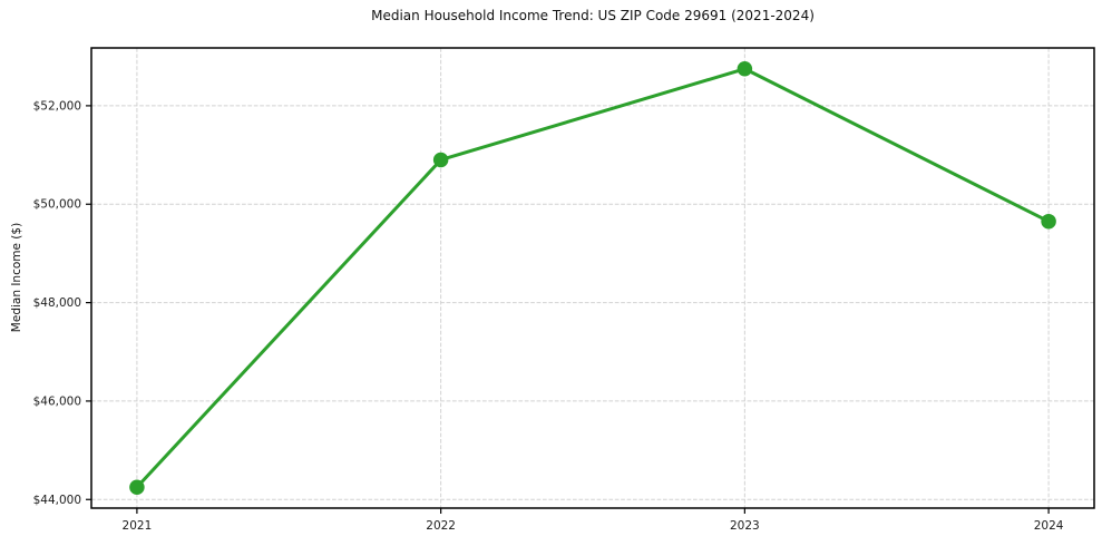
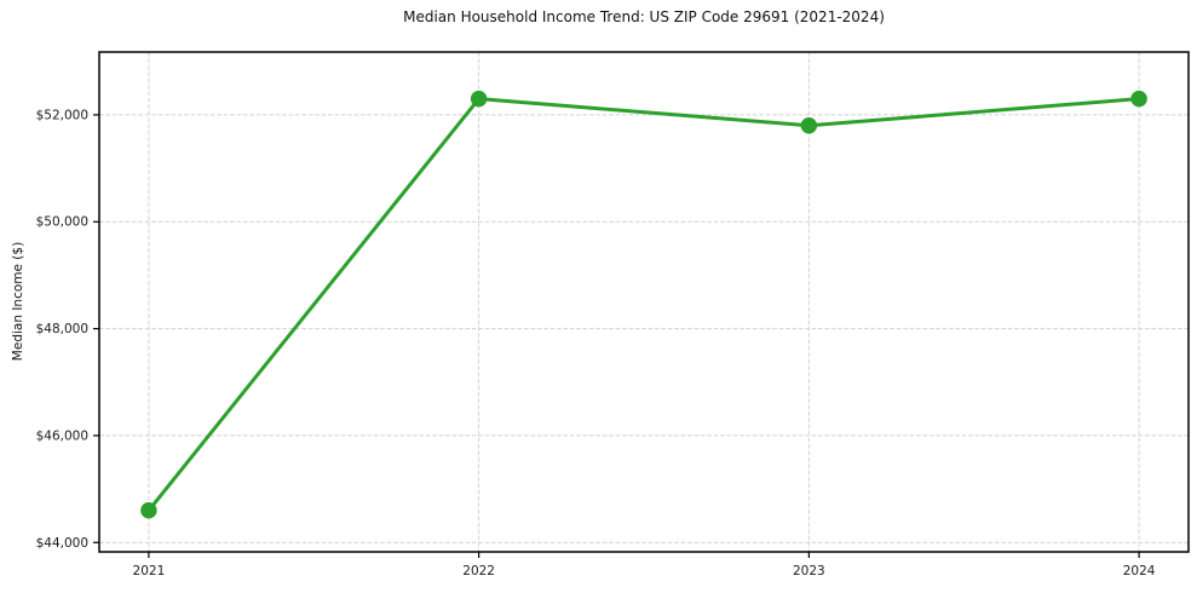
2021: $44200 -> $44600
2022: $50900 -> $52300
2023: $52800 -> $51800
2024: $49600 -> $52300
